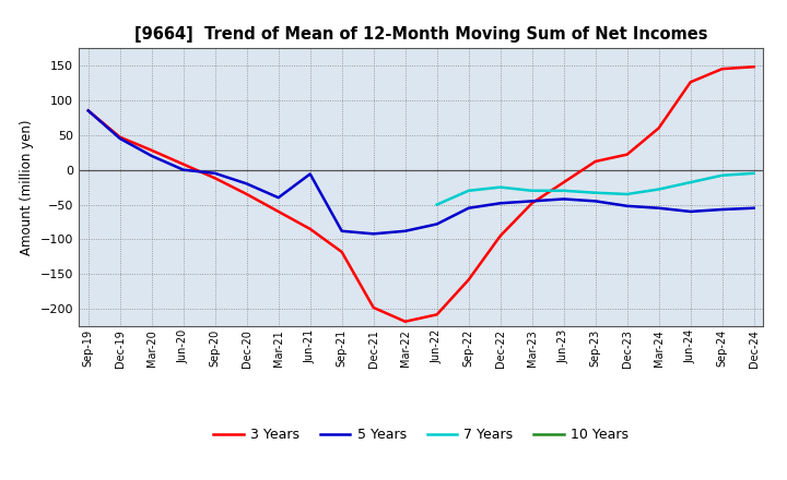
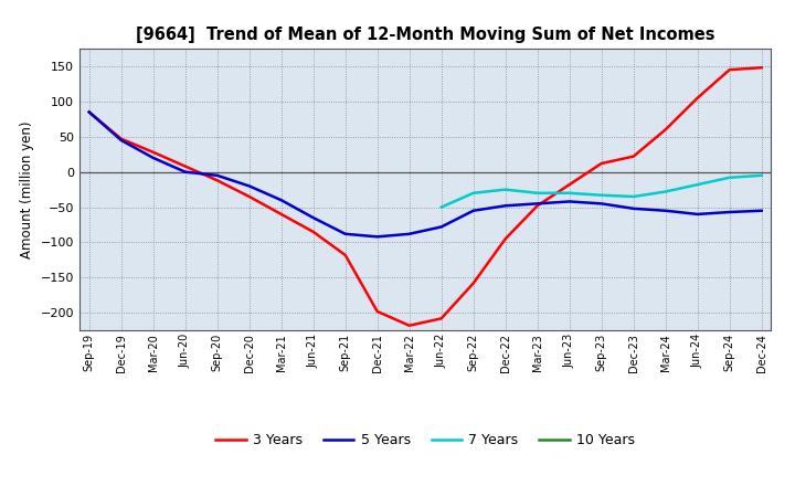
5 Years/Jun-21: -6 -> -65
3 Years/Jun-24: 126 -> 105
